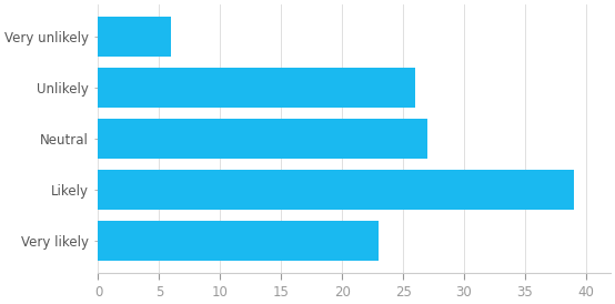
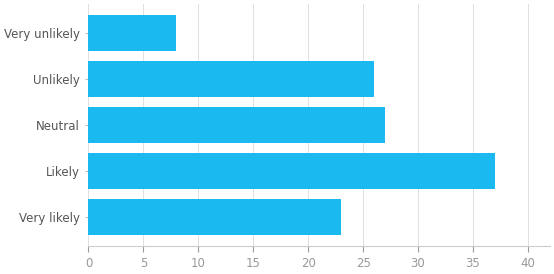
Very unlikely: 6 -> 8
Likely: 39 -> 37
